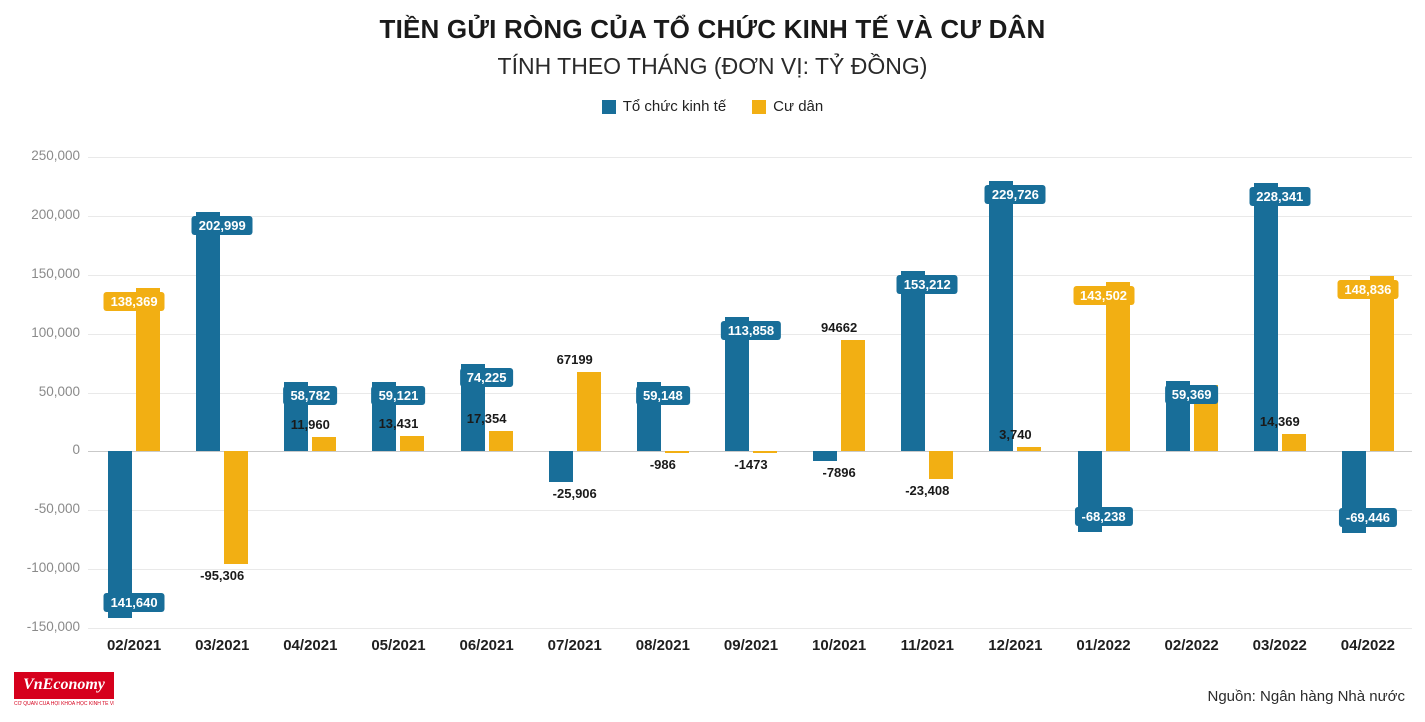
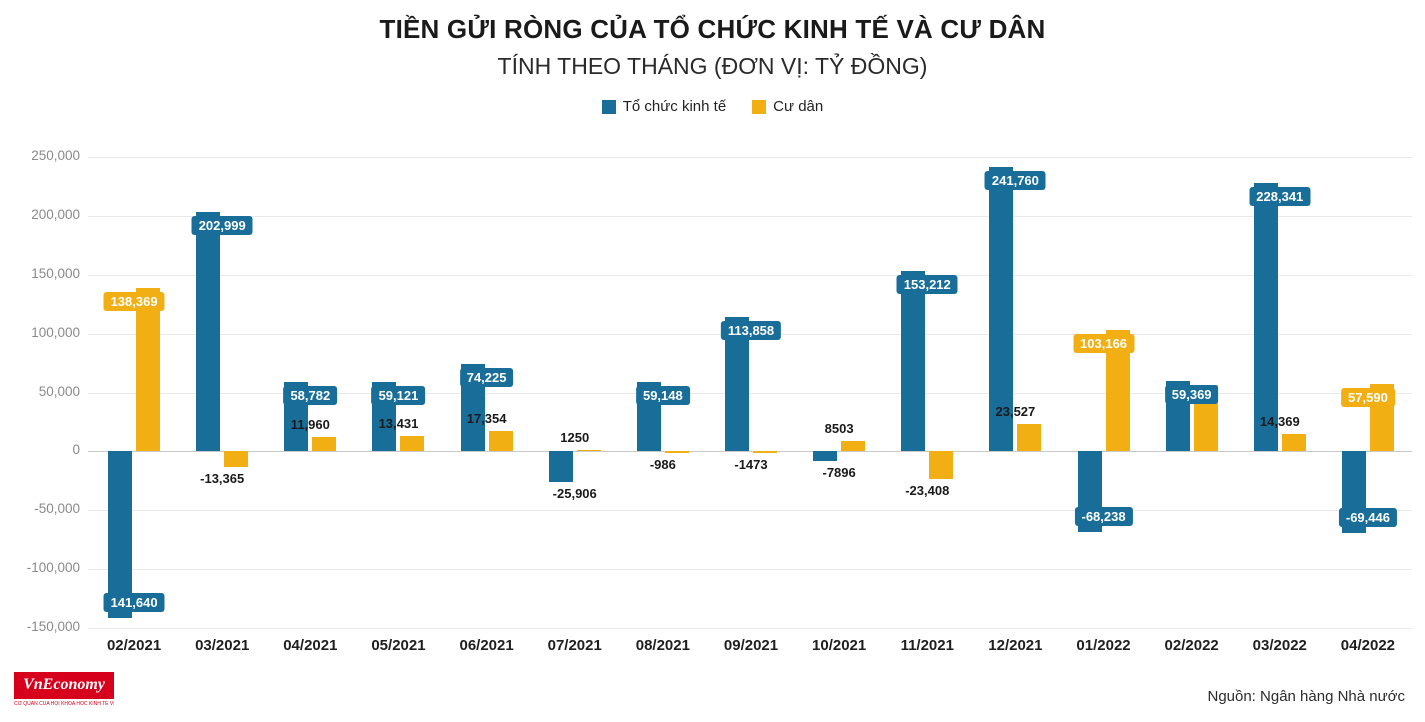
Cư dân/03/2021: -95,306 -> -13,365
Cư dân/07/2021: 67199 -> 1250
Cư dân/10/2021: 94662 -> 8503
Tổ chức kinh tế/12/2021: 229,726 -> 241,760
Cư dân/12/2021: 3,740 -> 23,527
Cư dân/01/2022: 143,502 -> 103,166
Cư dân/04/2022: 148,836 -> 57,590
